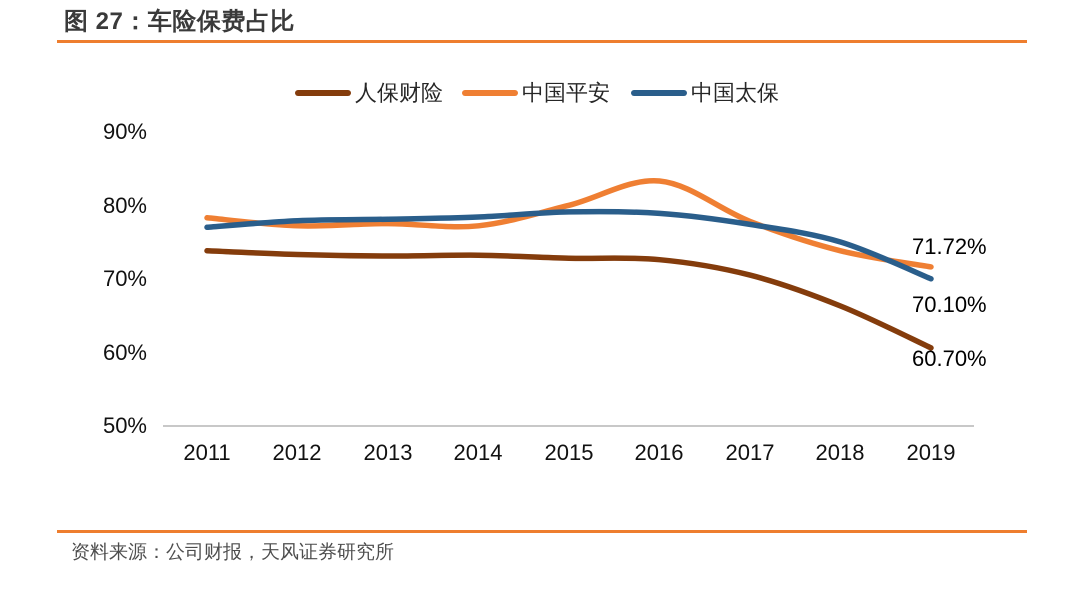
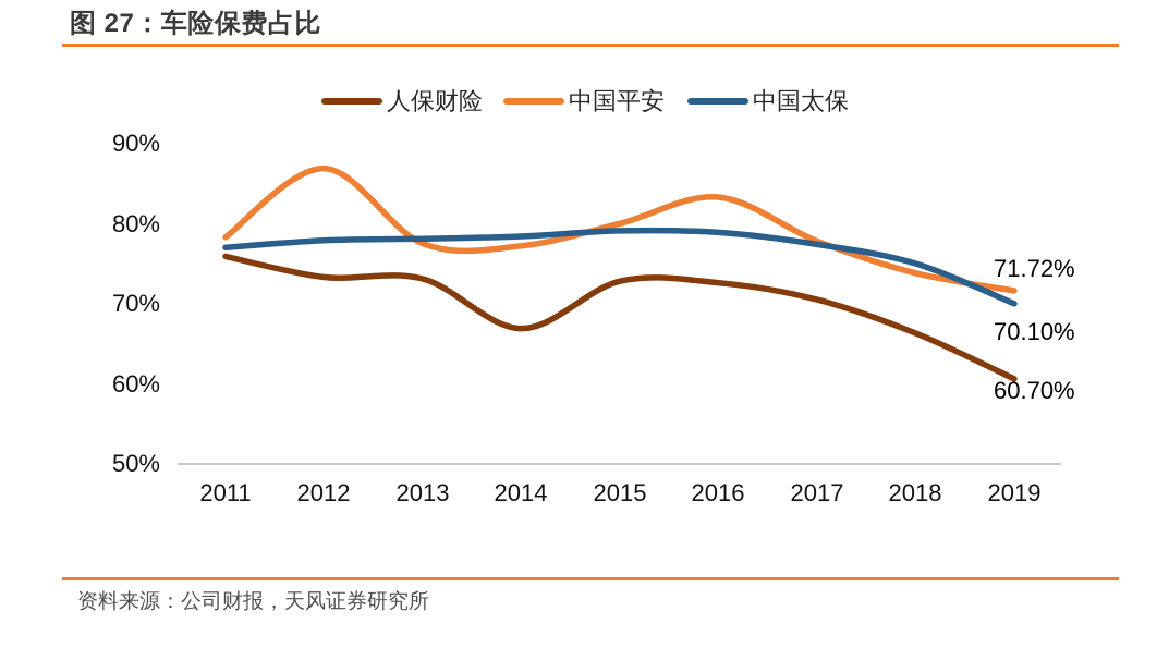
人保财险/2011: 74% -> 76%
中国平安/2012: 77% -> 87%
人保财险/2014: 73% -> 67%
